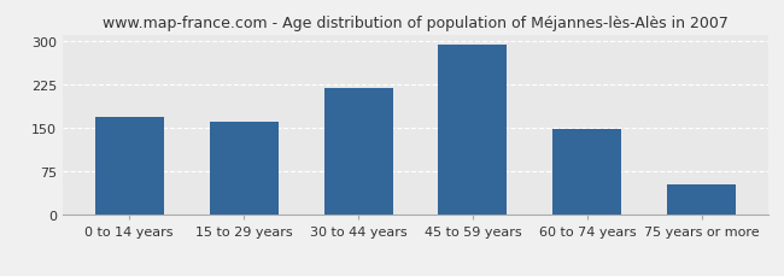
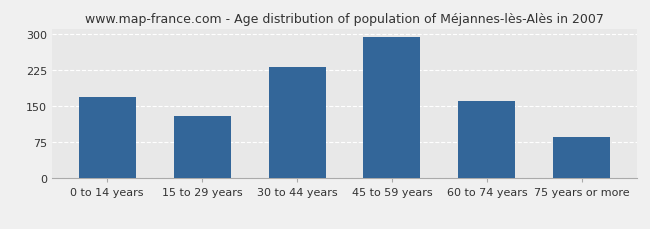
15 to 29 years: 160 -> 130
30 to 44 years: 218 -> 230
60 to 74 years: 148 -> 160
75 years or more: 52 -> 85
